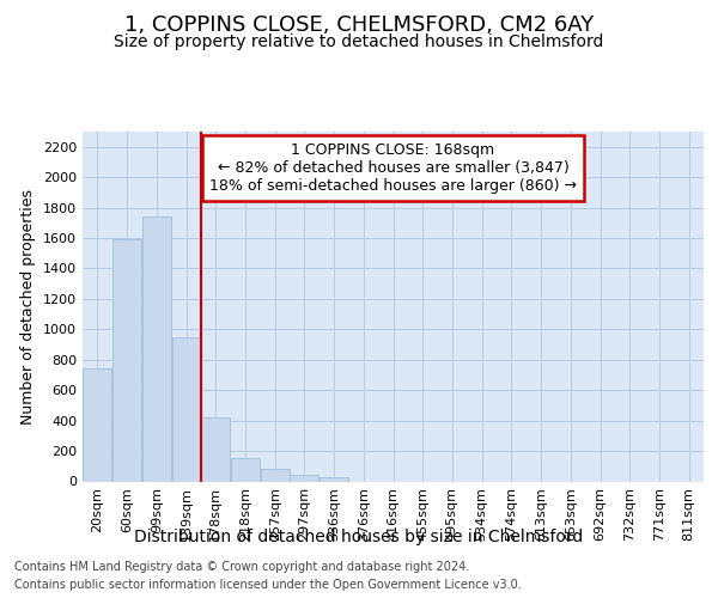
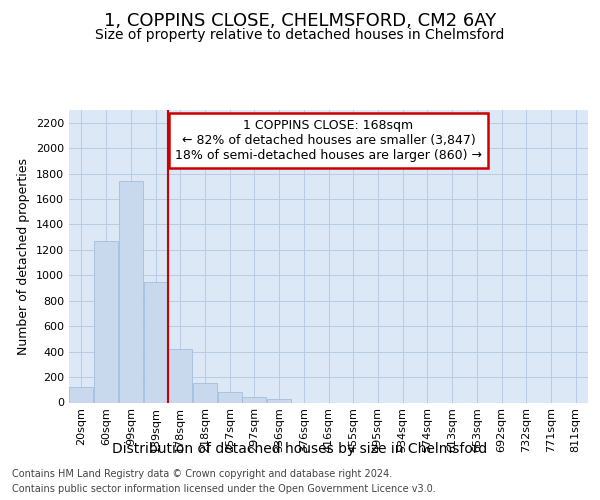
20sqm: 740 -> 120
60sqm: 1590 -> 1270
